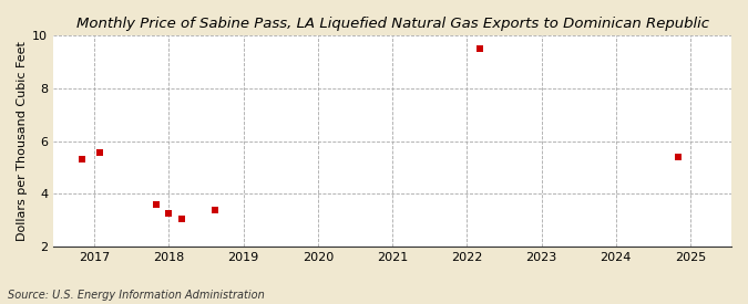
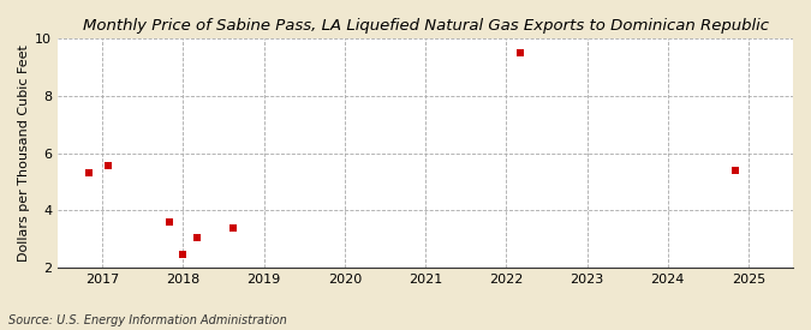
2018: 3.25 -> 2.45
